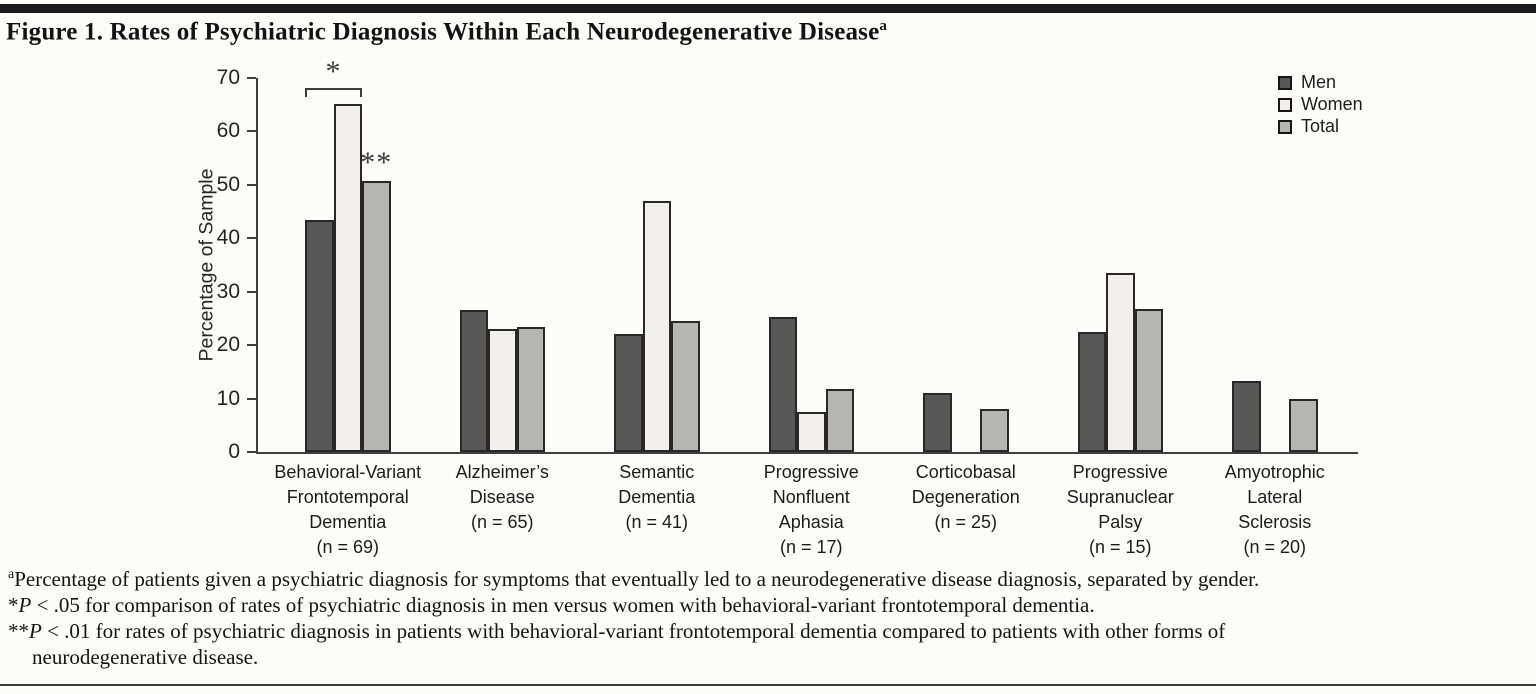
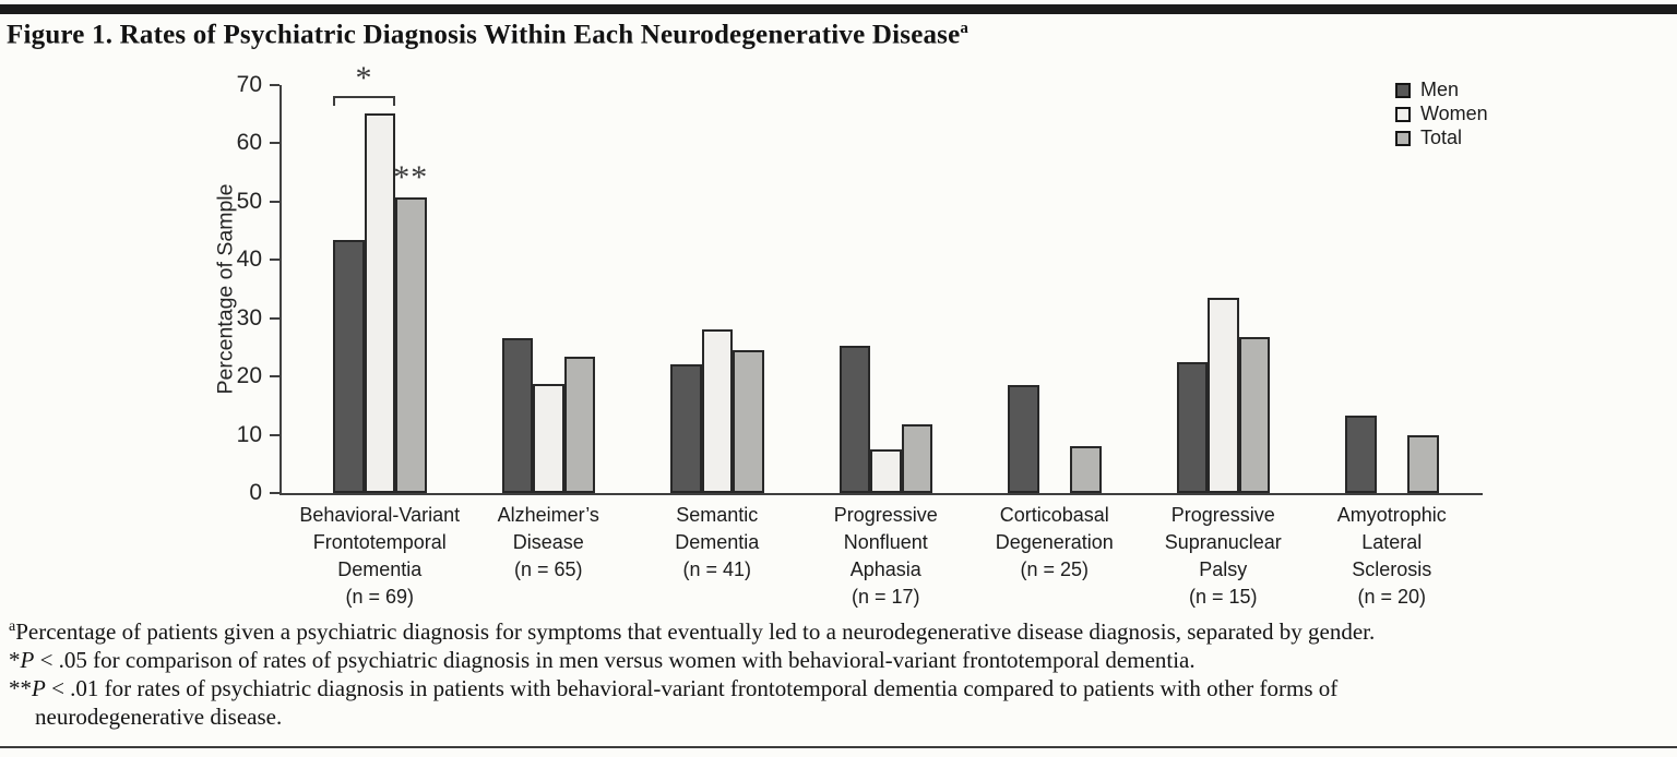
Women/Alzheimer’s Disease (n = 65): 23 -> 19
Women/Semantic Dementia (n = 41): 47 -> 28
Men/Corticobasal Degeneration (n = 25): 11 -> 18
